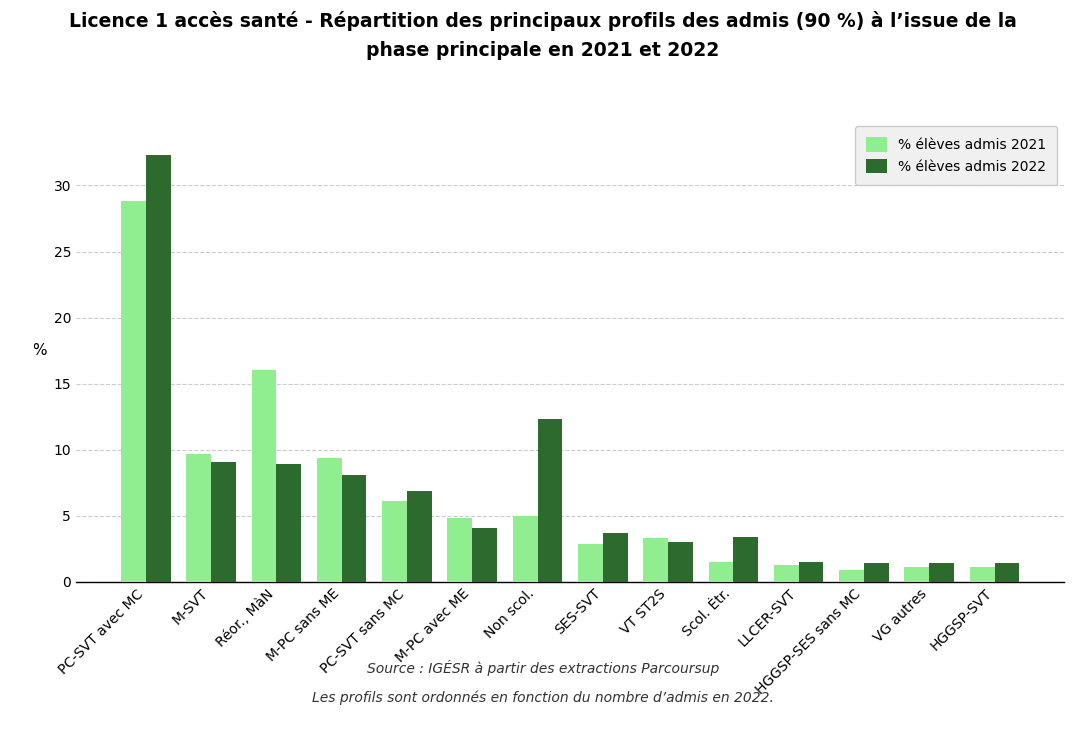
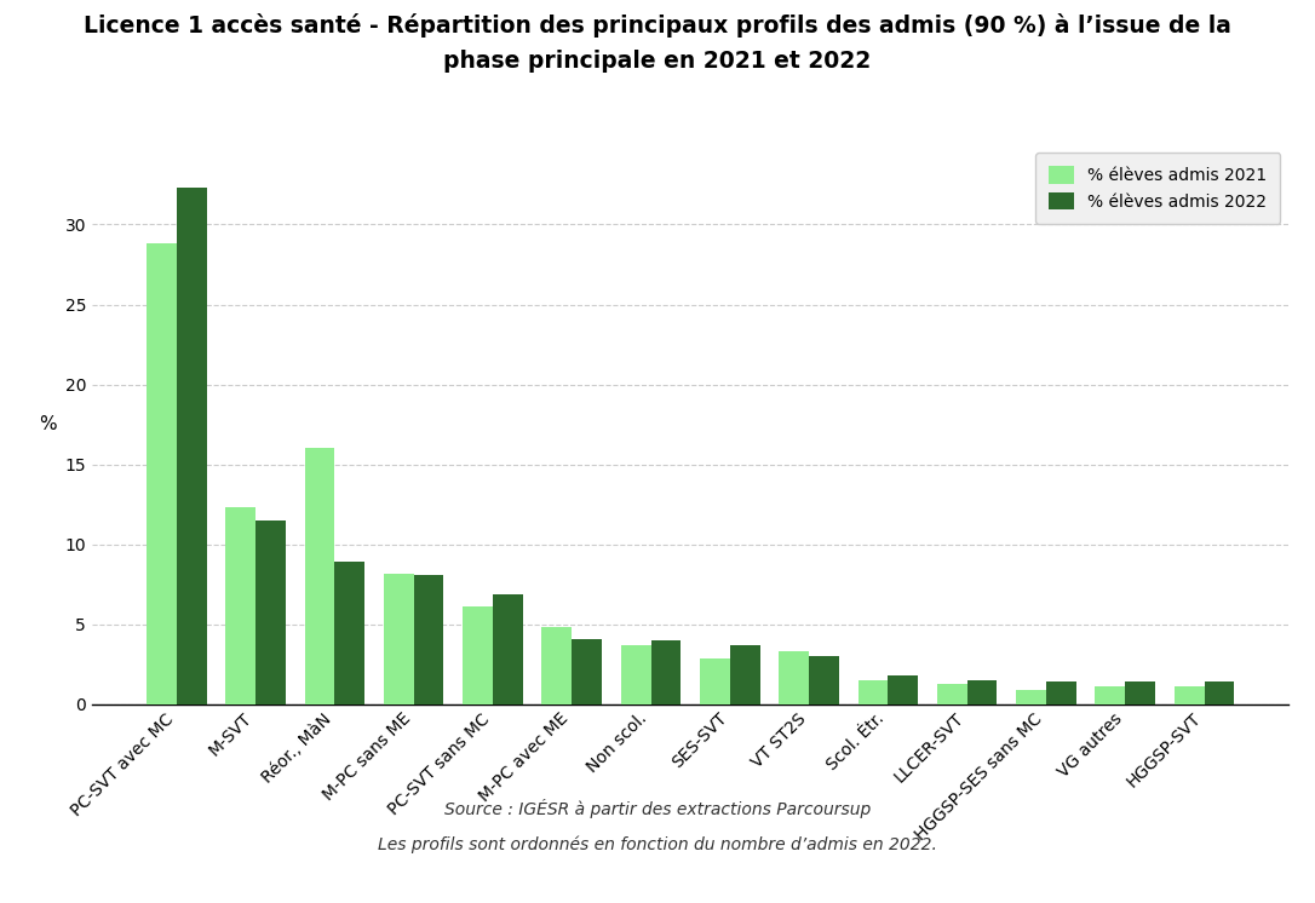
% élèves admis 2021/M-SVT: 9.7 -> 12.3
% élèves admis 2022/M-SVT: 9.1 -> 11.5
% élèves admis 2021/M-PC sans ME: 9.4 -> 8.2
% élèves admis 2021/Non scol.: 5.0 -> 3.7
% élèves admis 2022/Non scol.: 12.3 -> 4.0
% élèves admis 2022/Scol. Étr.: 3.4 -> 1.8
